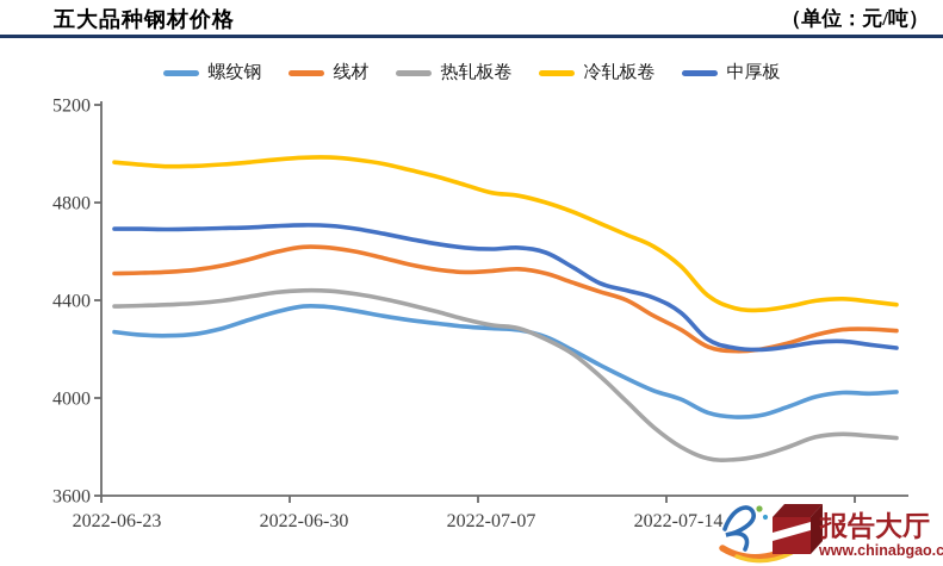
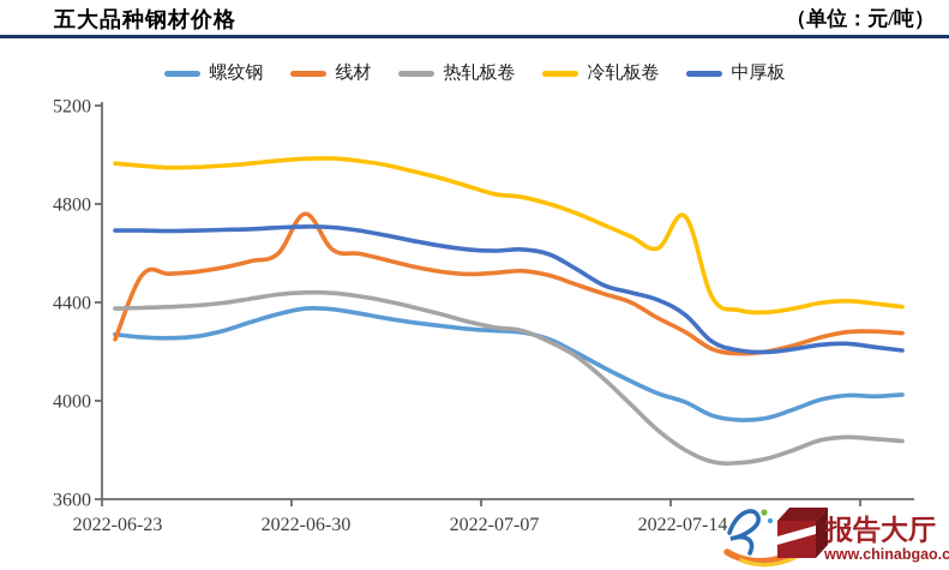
线材/2022-06-23: 4510 -> 4250
线材/2022-06-30: 4620 -> 4760
冷轧板卷/2022-07-14: 4540 -> 4750
